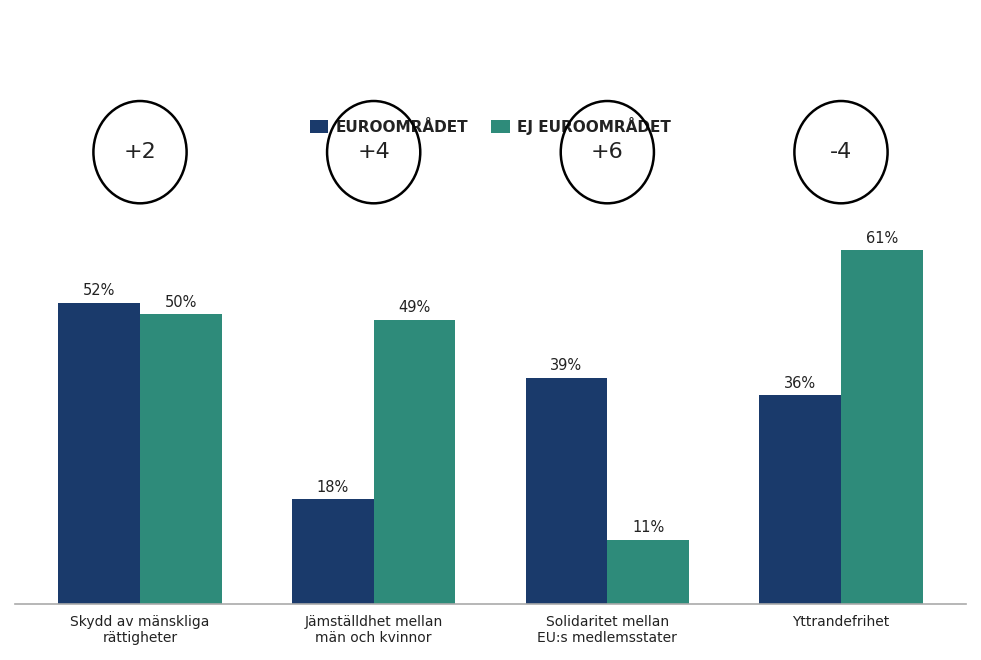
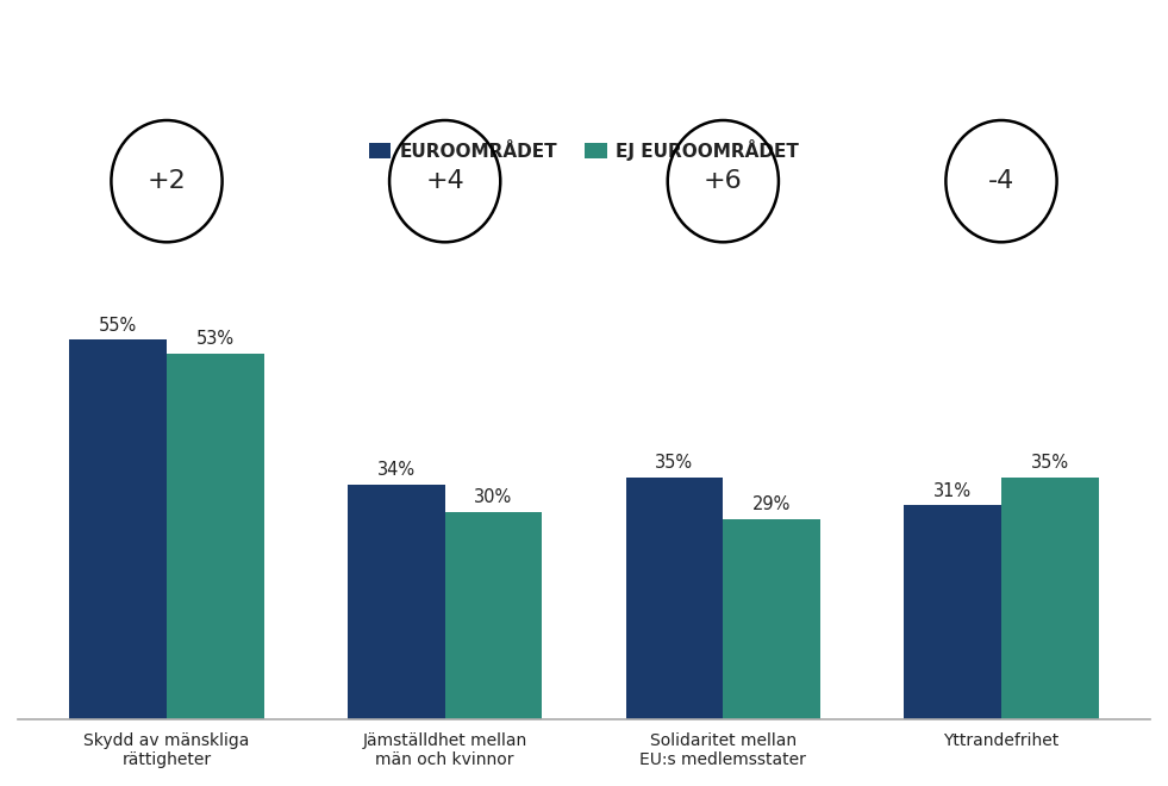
EUROOMRÅDET/Skydd av mänskliga rättigheter: 52% -> 55%
EJ EUROOMRÅDET/Skydd av mänskliga rättigheter: 50% -> 53%
EUROOMRÅDET/Jämställdhet mellan män och kvinnor: 18% -> 34%
EJ EUROOMRÅDET/Jämställdhet mellan män och kvinnor: 49% -> 30%
EUROOMRÅDET/Solidaritet mellan EU:s medlemsstater: 39% -> 35%
EJ EUROOMRÅDET/Solidaritet mellan EU:s medlemsstater: 11% -> 29%
EUROOMRÅDET/Yttrandefrihet: 36% -> 31%
EJ EUROOMRÅDET/Yttrandefrihet: 61% -> 35%
